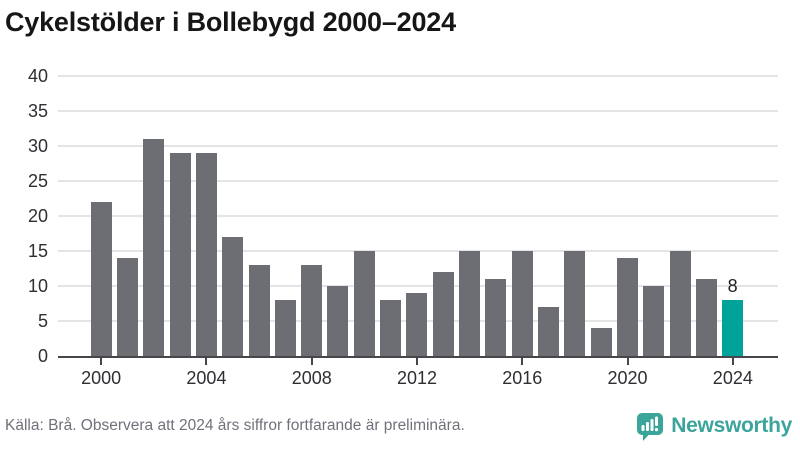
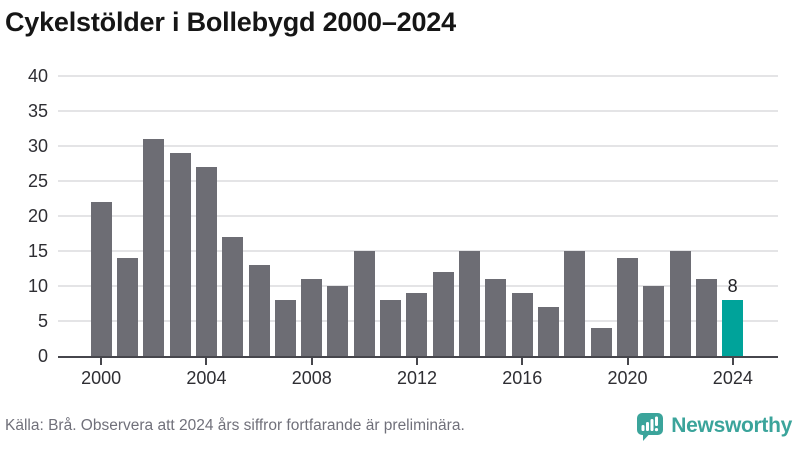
2004: 29 -> 27
2008: 13 -> 11
2016: 15 -> 9
